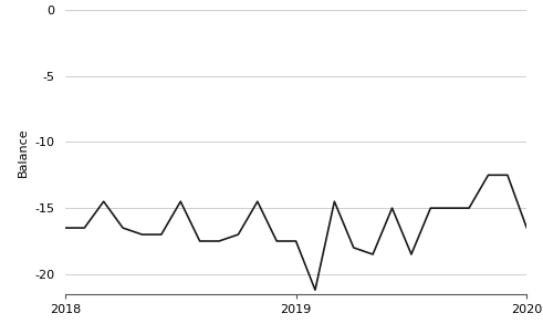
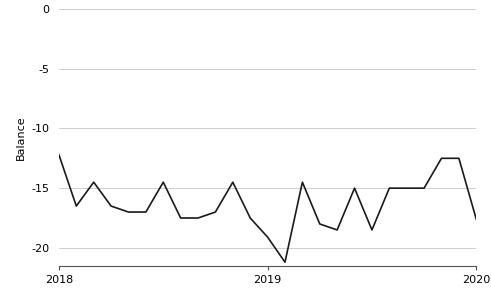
2018: -16.5 -> -12.2
2019: -17.5 -> -19.1
2020: -16.5 -> -17.6
